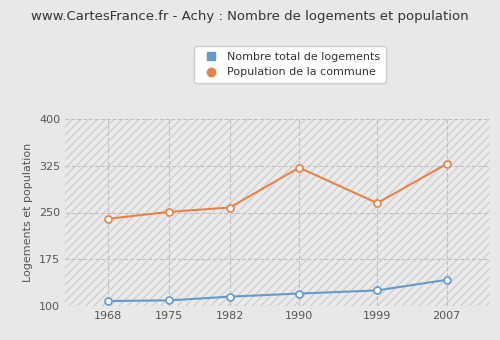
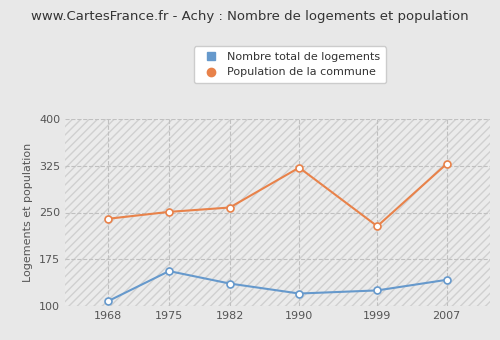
Nombre total de logements/1975: 109 -> 156
Nombre total de logements/1982: 115 -> 136
Population de la commune/1999: 265 -> 228
